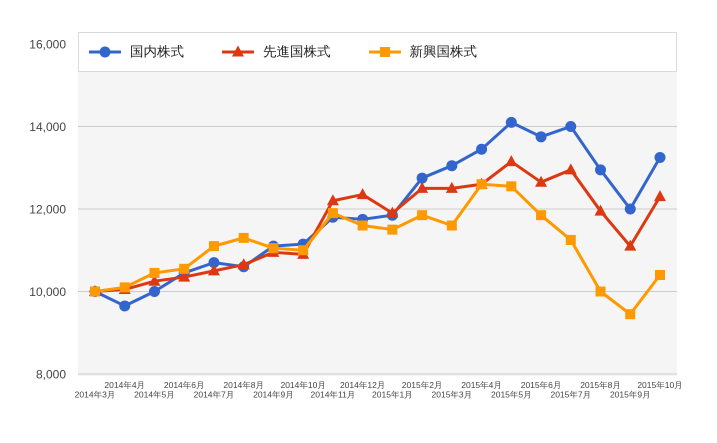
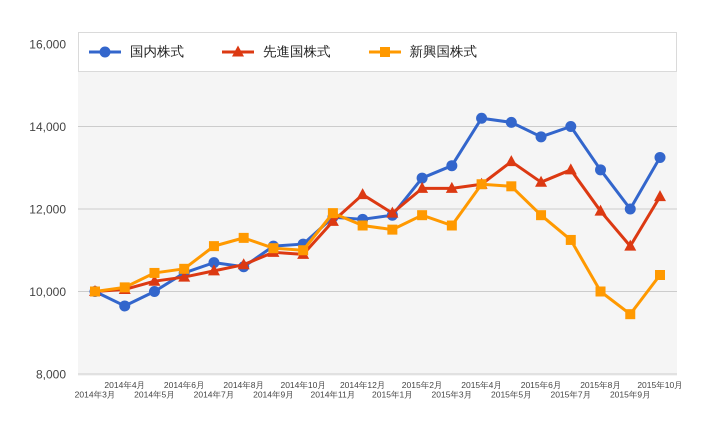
先進国株式/2014年11月: 12200 -> 11700
国内株式/2015年4月: 13400 -> 14200
